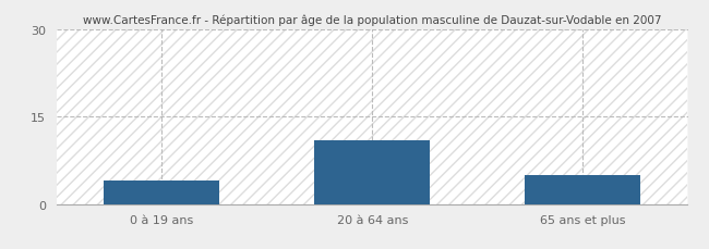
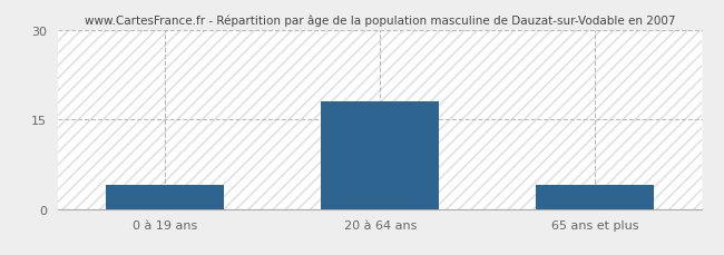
20 à 64 ans: 11 -> 18
65 ans et plus: 5 -> 4
